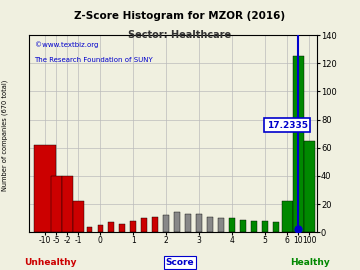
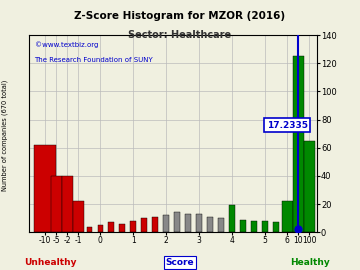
4: 10 -> 19
